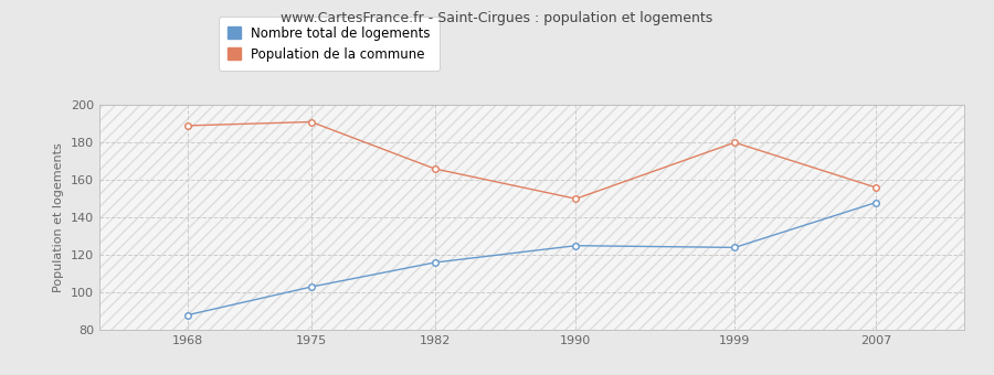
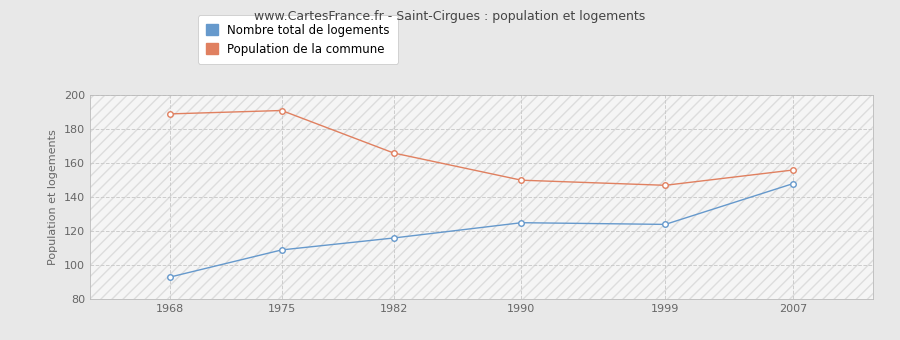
Nombre total de logements/1968: 88 -> 93
Nombre total de logements/1975: 103 -> 109
Population de la commune/1999: 180 -> 147
